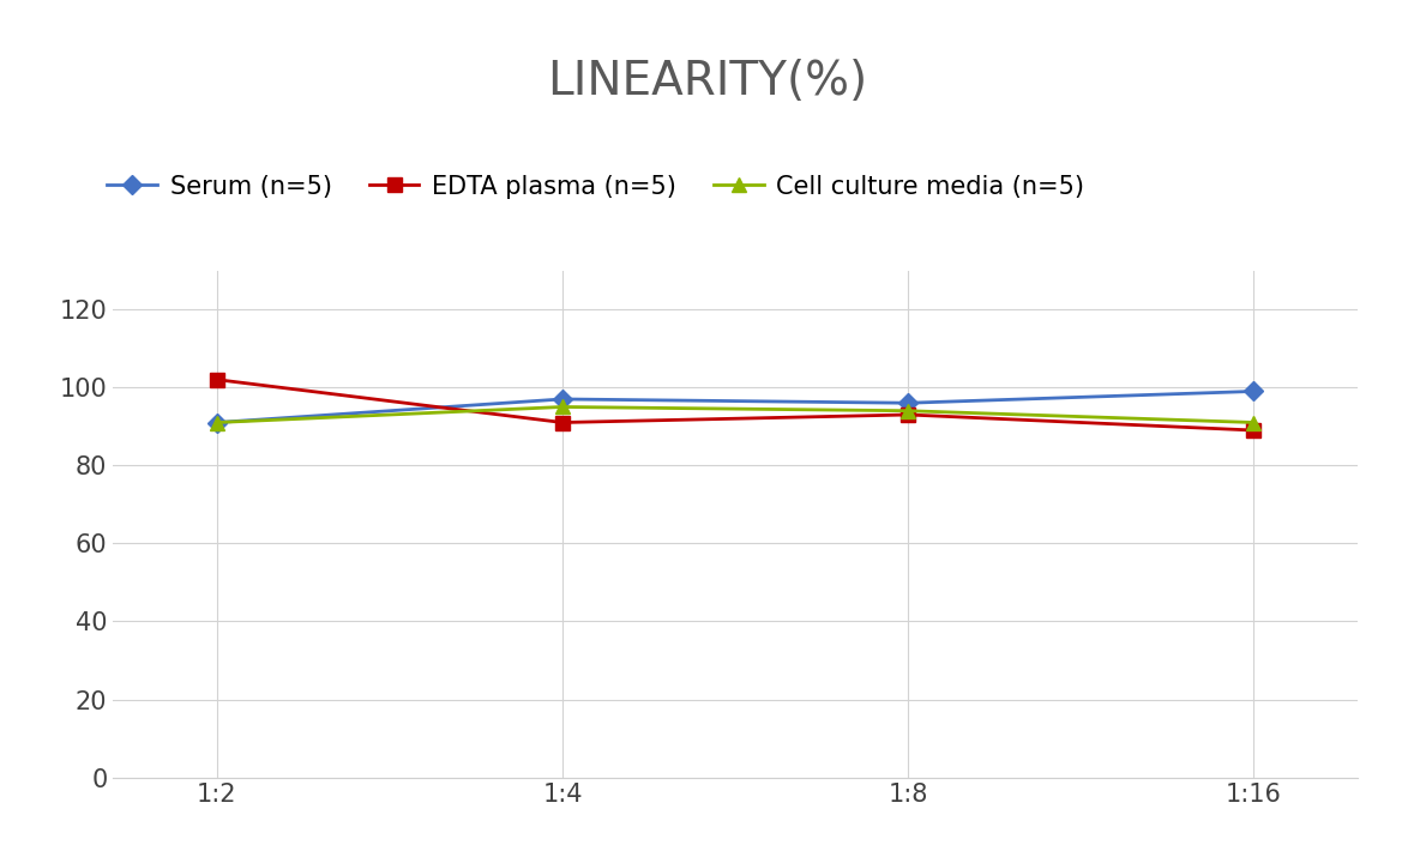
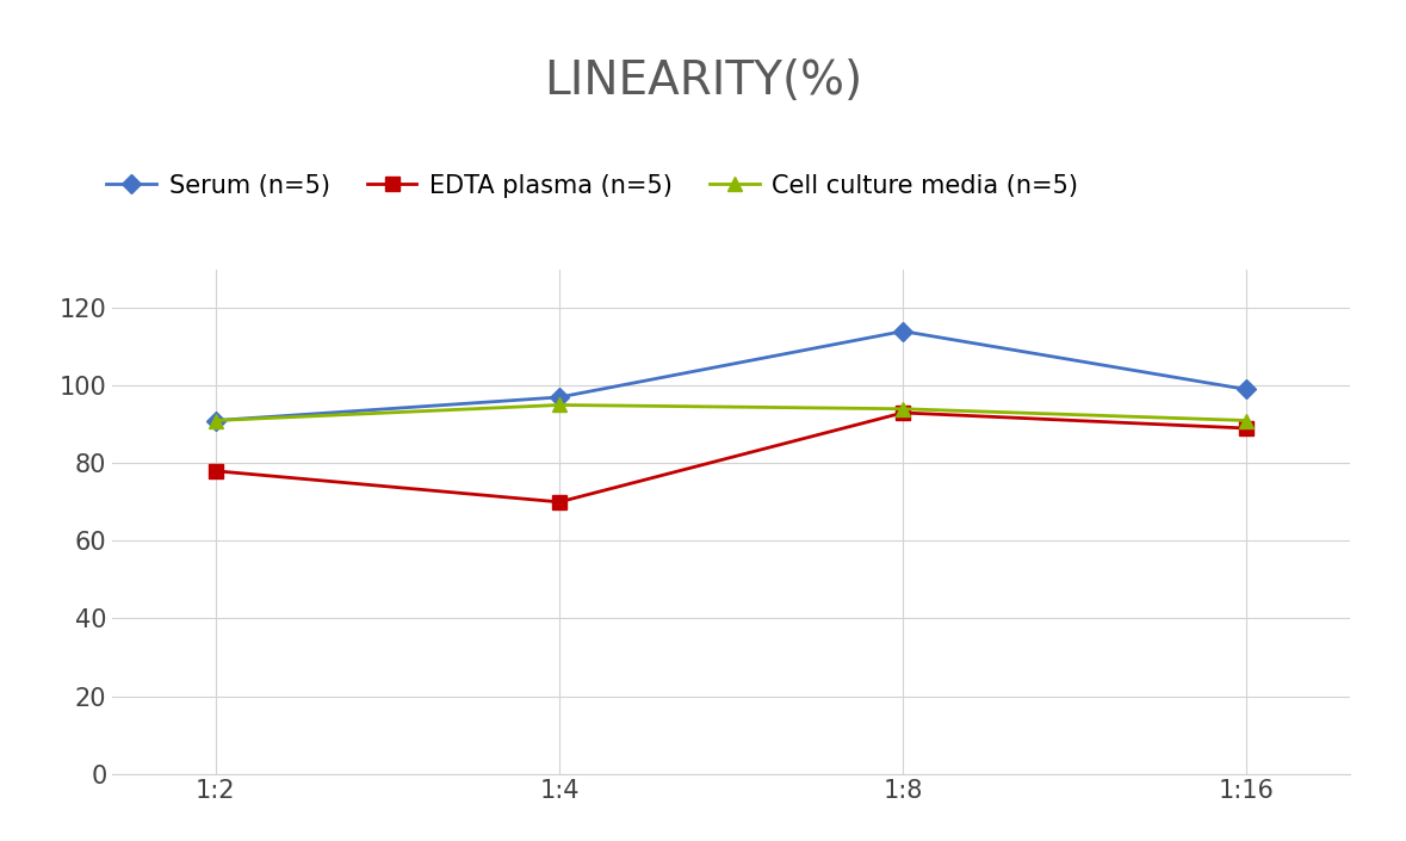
EDTA plasma (n=5)/1:2: 102 -> 78
EDTA plasma (n=5)/1:4: 91 -> 70
Serum (n=5)/1:8: 96 -> 114
